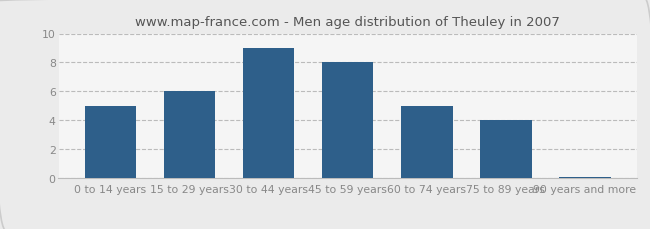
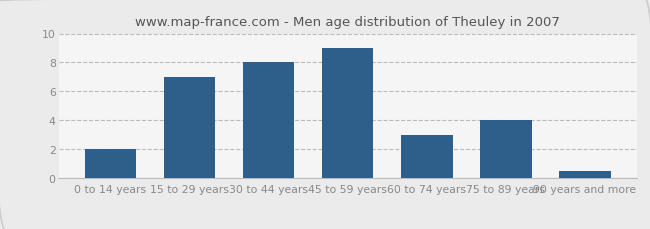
0 to 14 years: 5.0 -> 2.0
15 to 29 years: 6.0 -> 7.0
30 to 44 years: 9.0 -> 8.0
45 to 59 years: 8.0 -> 9.0
60 to 74 years: 5.0 -> 3.0
90 years and more: 0.1 -> 0.5
